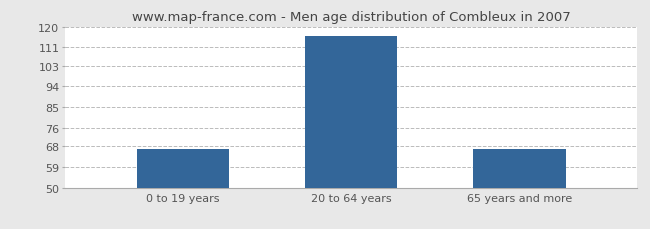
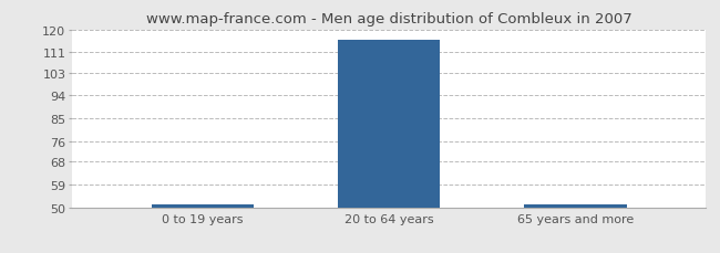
0 to 19 years: 67 -> 51
65 years and more: 67 -> 51
